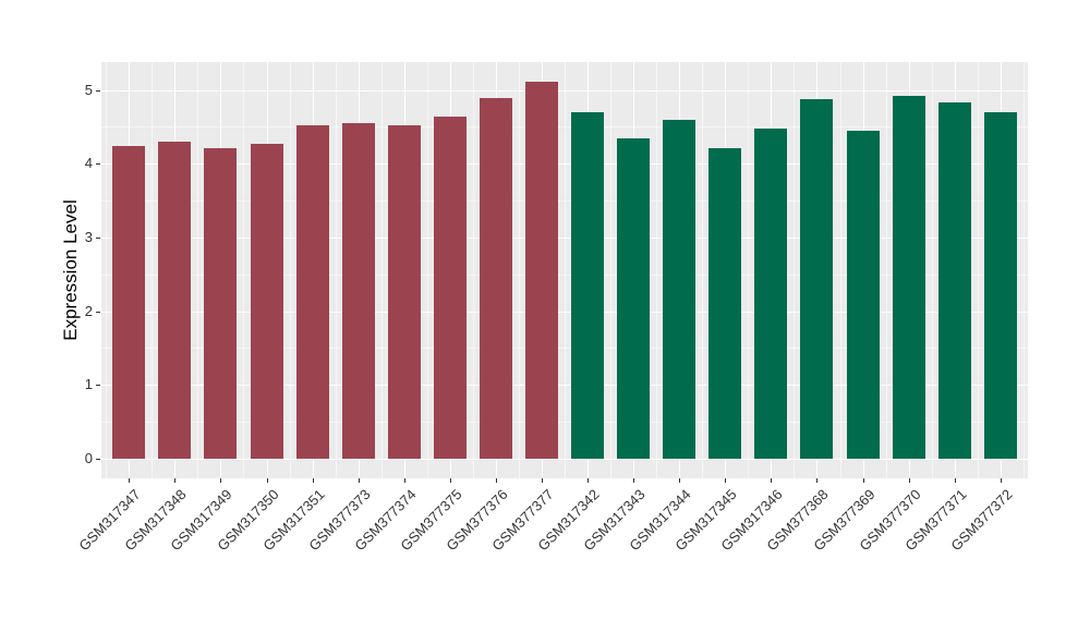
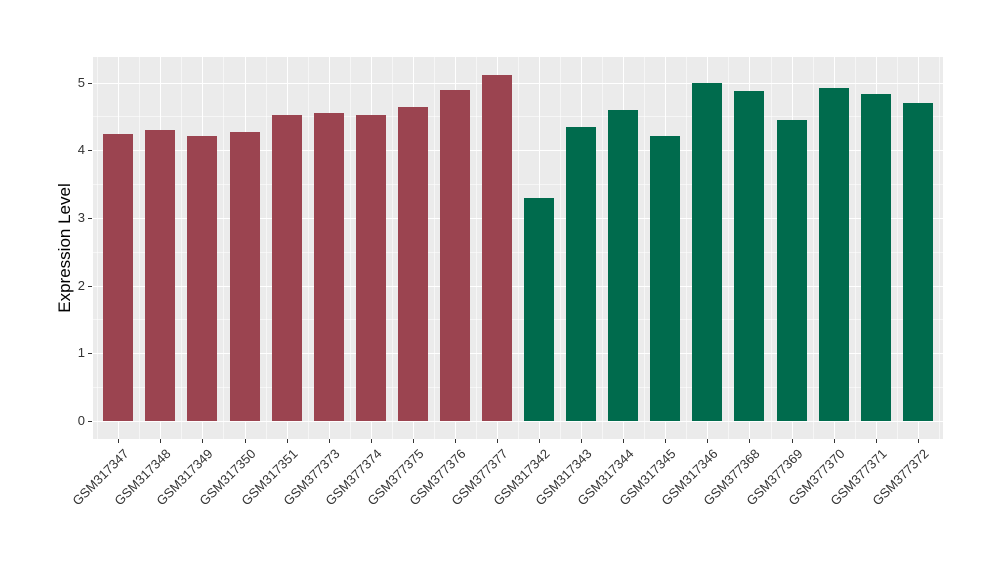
GSM317342: 4.7 -> 3.3
GSM317346: 4.5 -> 5.0
